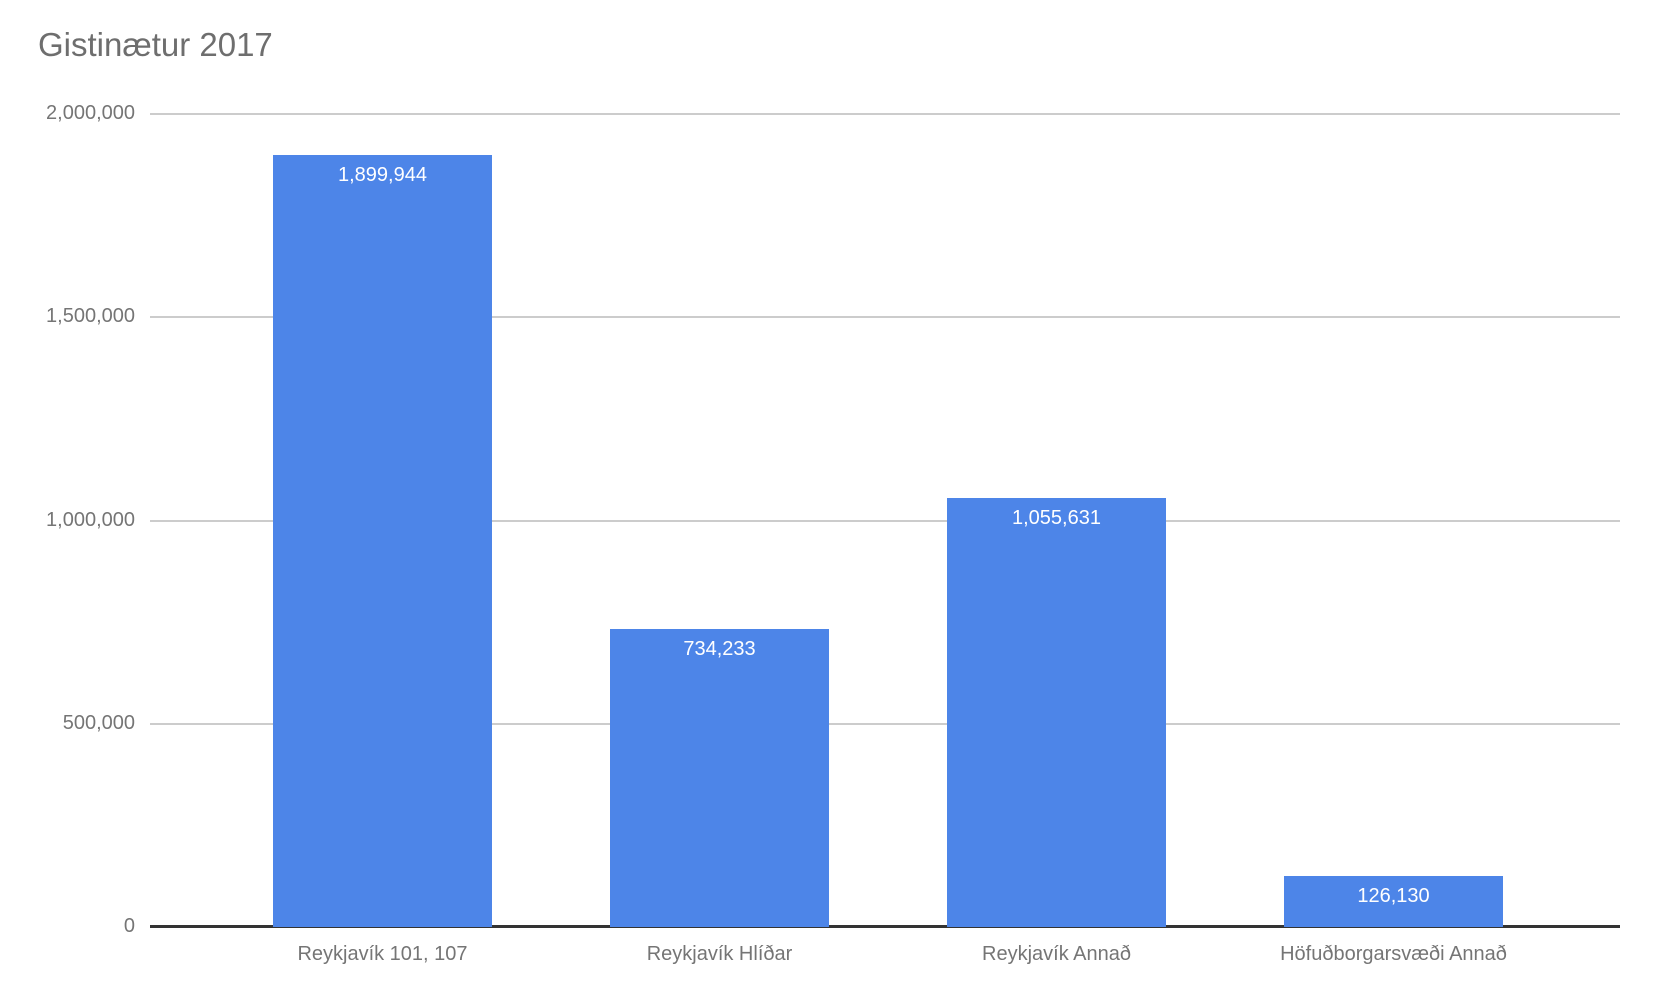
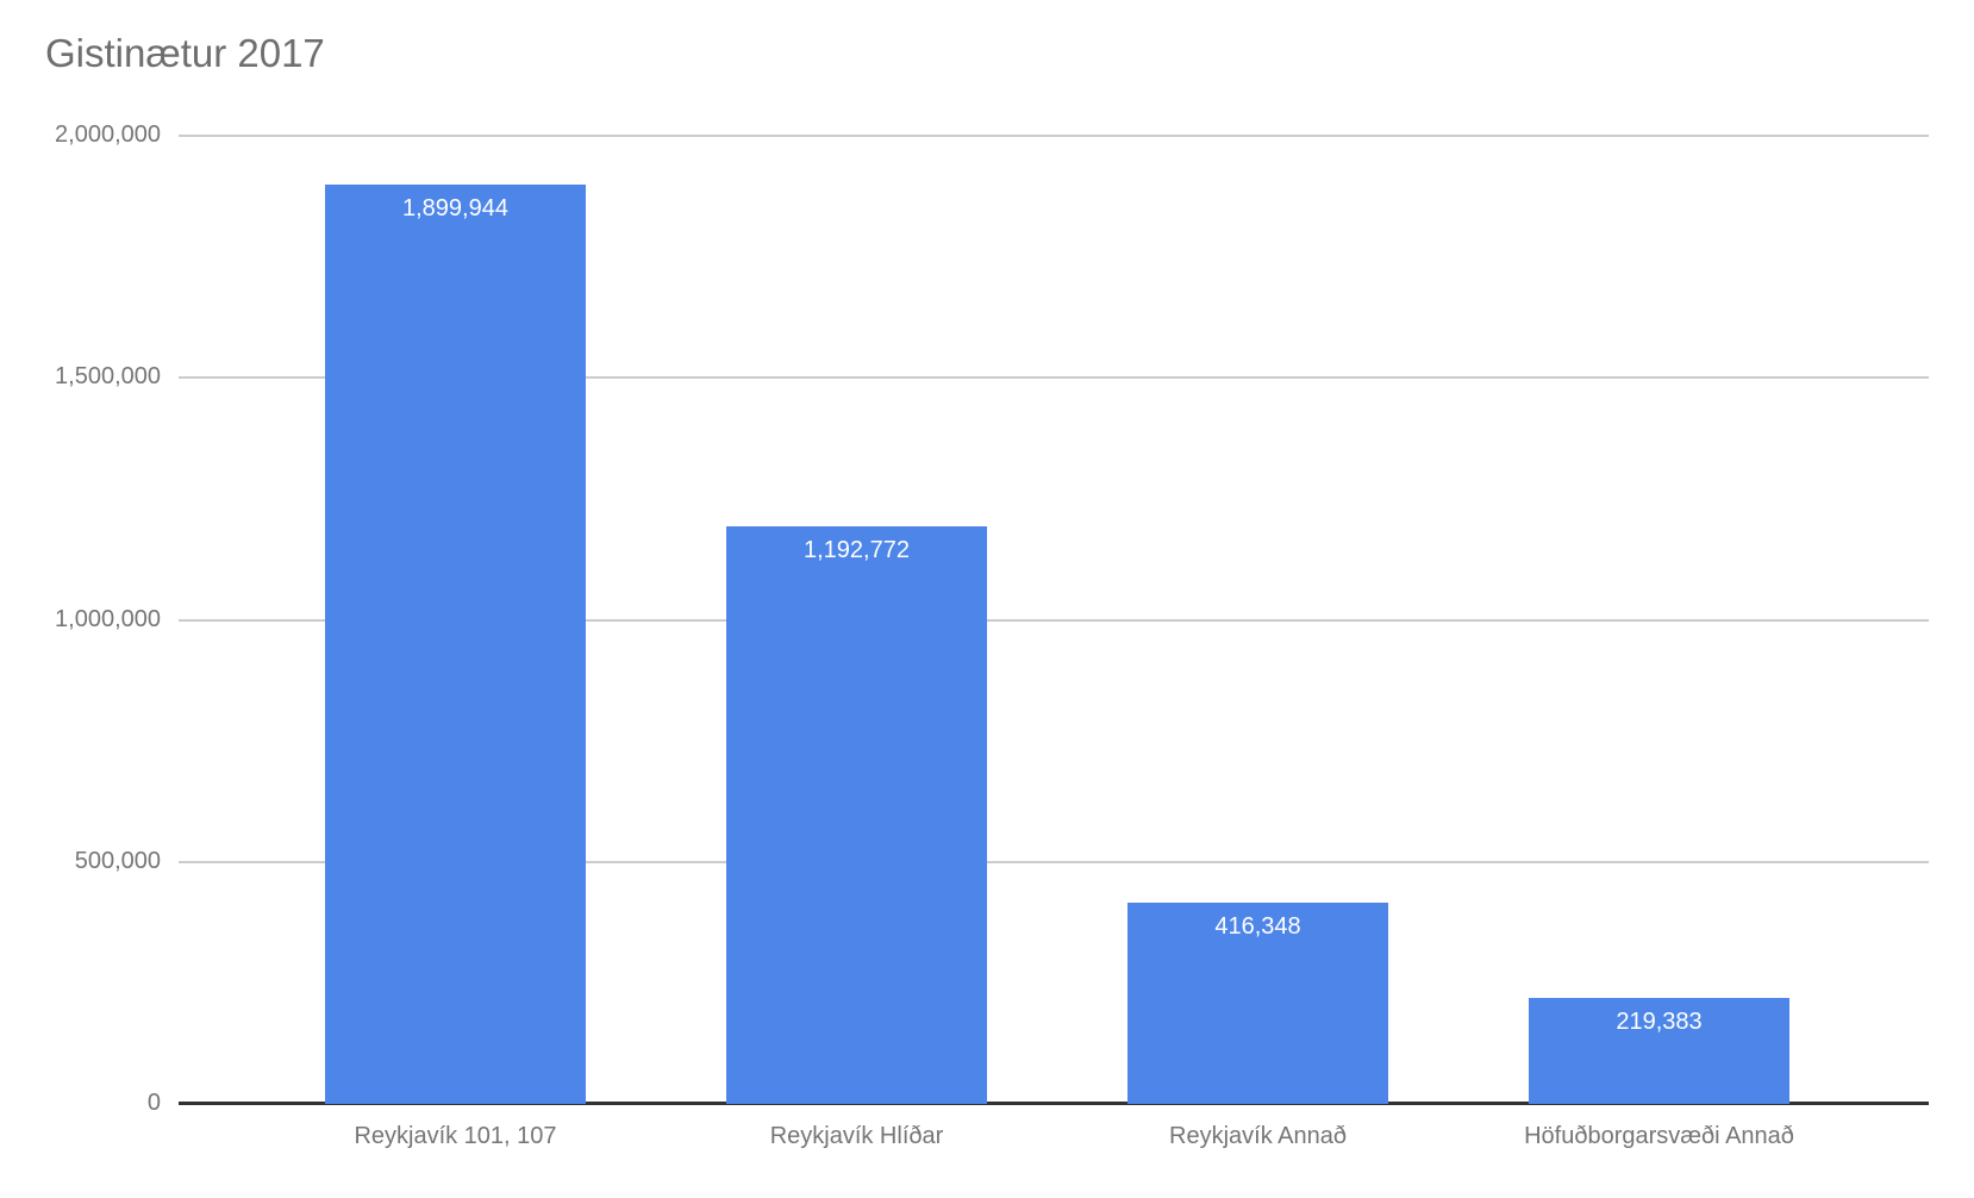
Reykjavík Hlíðar: 734,233 -> 1,192,772
Reykjavík Annað: 1,055,631 -> 416,348
Höfuðborgarsvæði Annað: 126,130 -> 219,383
